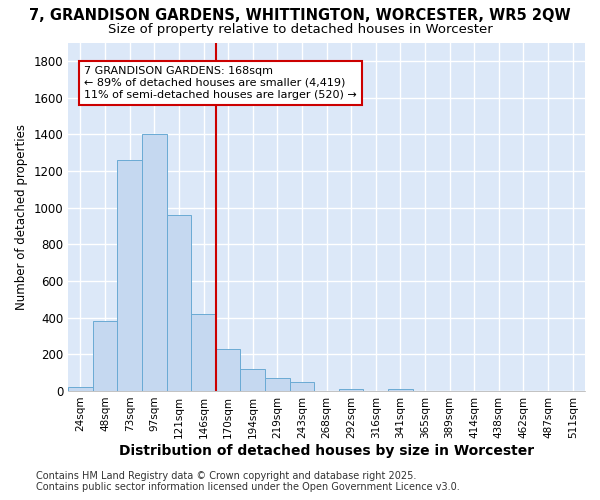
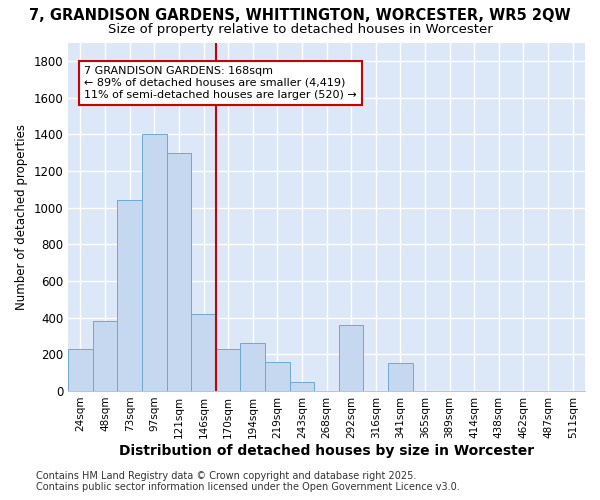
24sqm: 20 -> 230
73sqm: 1260 -> 1040
121sqm: 960 -> 1300
194sqm: 120 -> 260
219sqm: 70 -> 160
292sqm: 10 -> 360
341sqm: 10 -> 150
